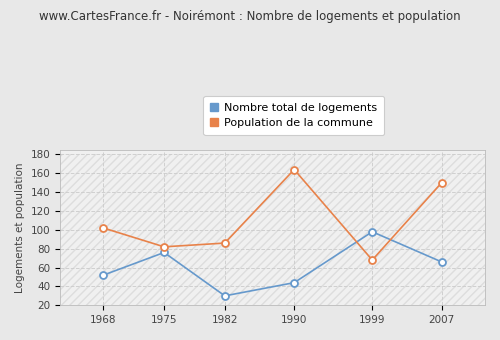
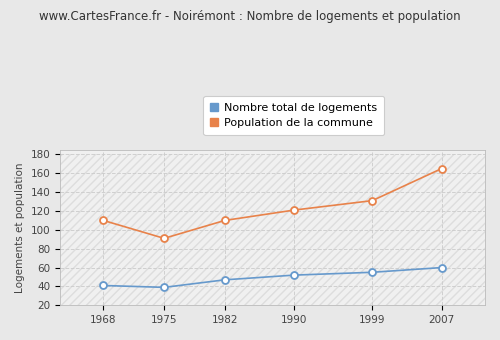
Nombre total de logements/1968: 52 -> 41
Population de la commune/1968: 102 -> 110
Nombre total de logements/1975: 76 -> 39
Population de la commune/1975: 82 -> 91
Nombre total de logements/1982: 30 -> 47
Population de la commune/1982: 86 -> 110
Nombre total de logements/1990: 44 -> 52
Population de la commune/1990: 164 -> 121
Nombre total de logements/1999: 98 -> 55
Population de la commune/1999: 68 -> 131
Nombre total de logements/2007: 66 -> 60
Population de la commune/2007: 150 -> 165
